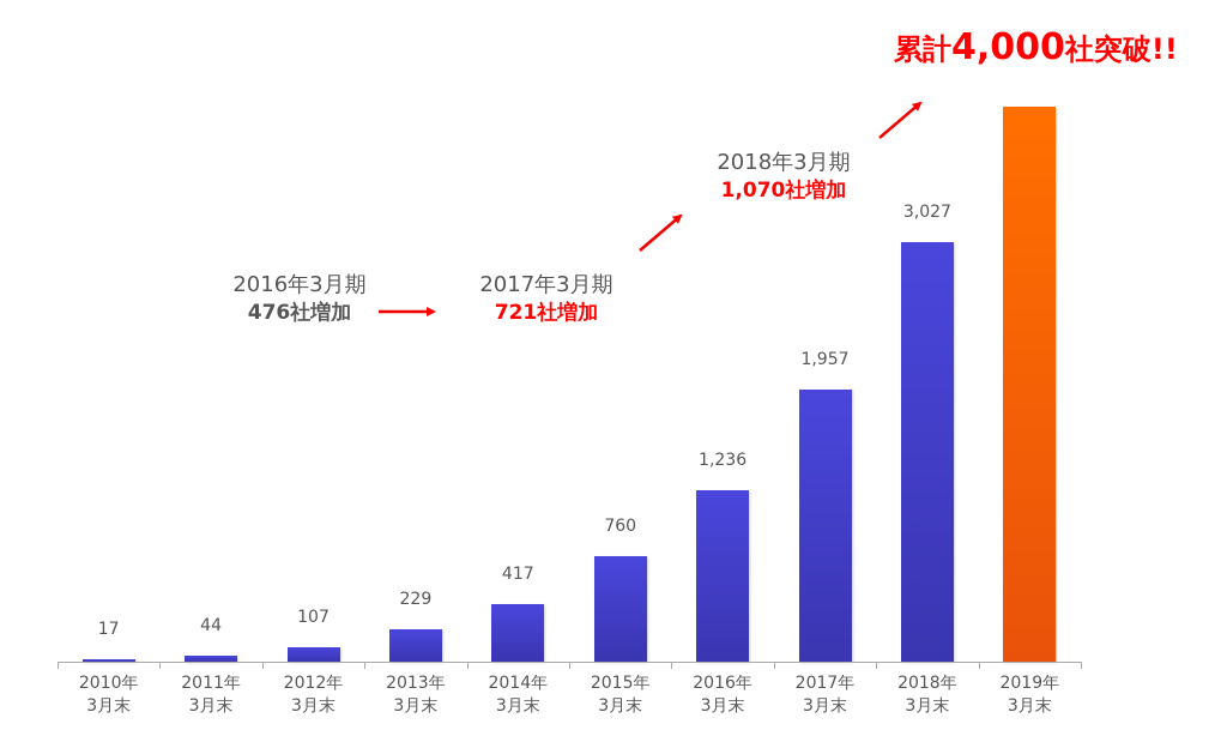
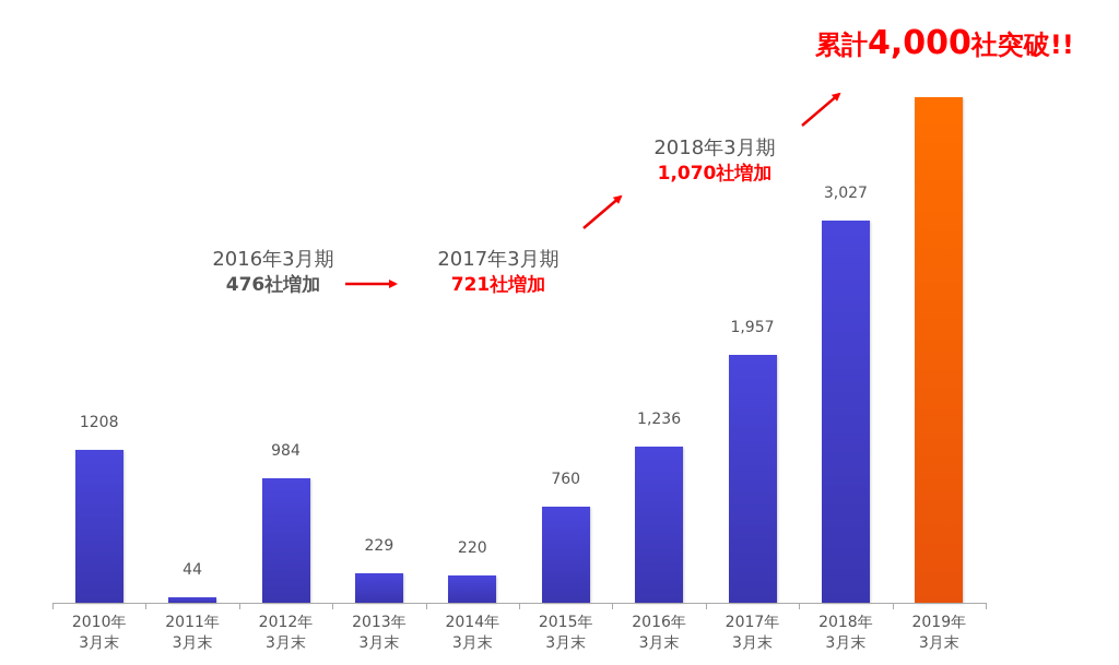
2010年 3月末: 17 -> 1208
2012年 3月末: 107 -> 984
2014年 3月末: 417 -> 220
